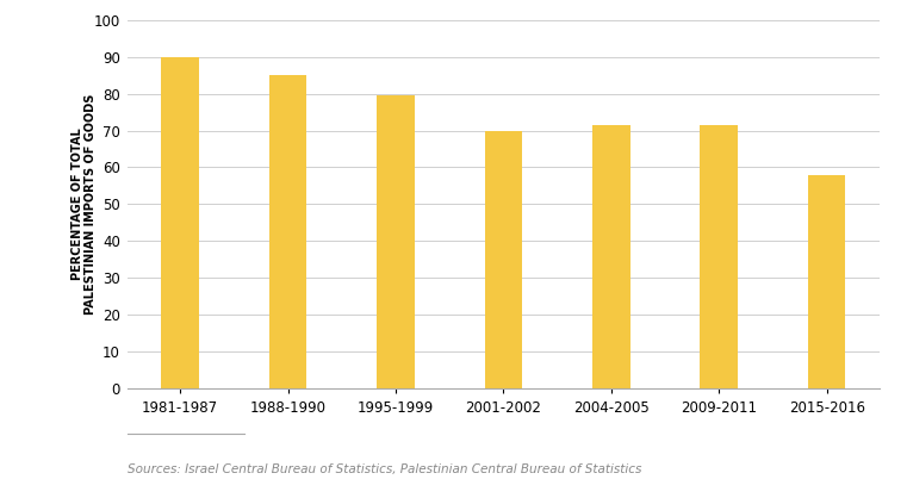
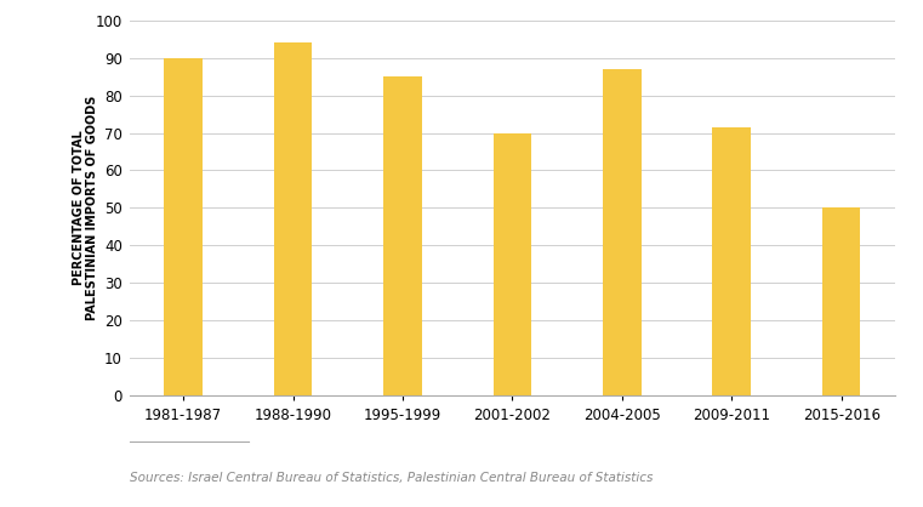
1988-1990: 85.0 -> 94.0
1995-1999: 79.5 -> 85.0
2004-2005: 71.5 -> 87.0
2015-2016: 58.0 -> 50.0
